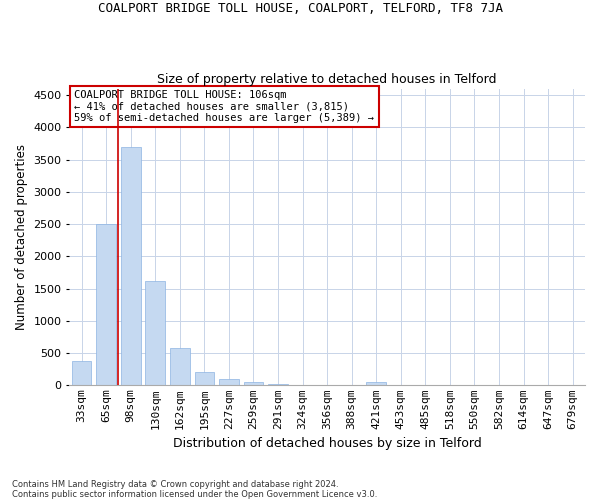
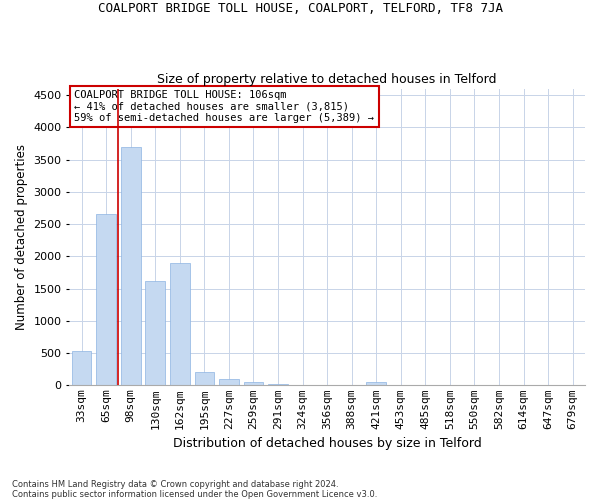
33sqm: 380 -> 540
65sqm: 2500 -> 2660
162sqm: 580 -> 1900
